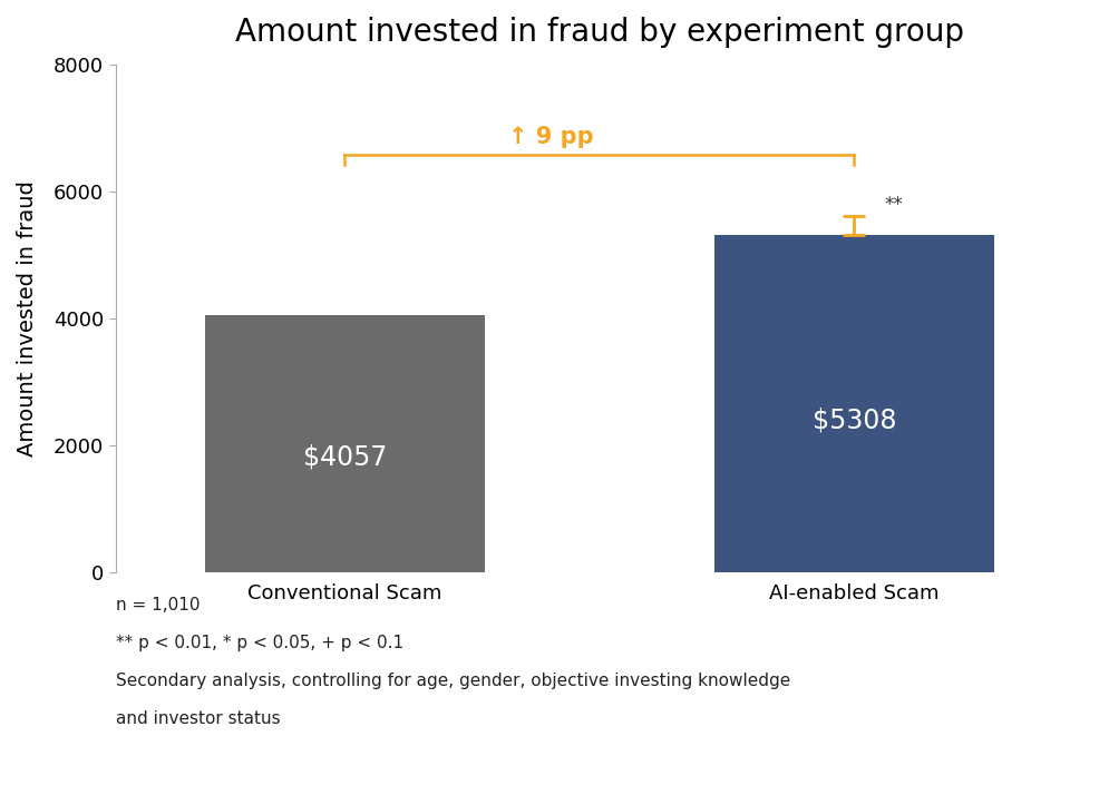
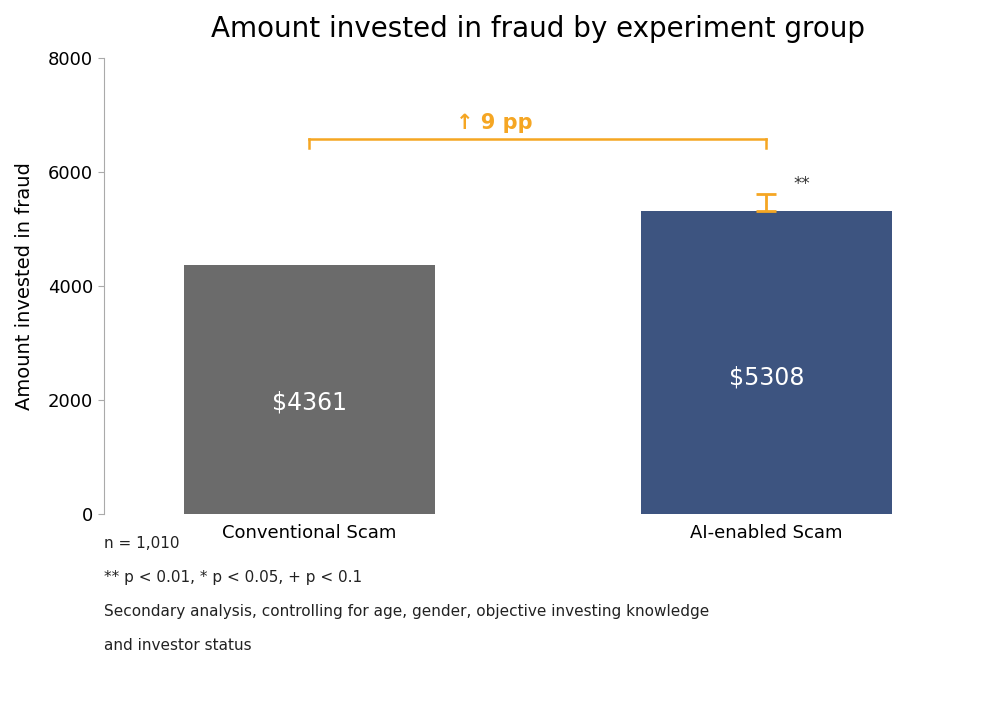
Conventional Scam: $4057 -> $4361
